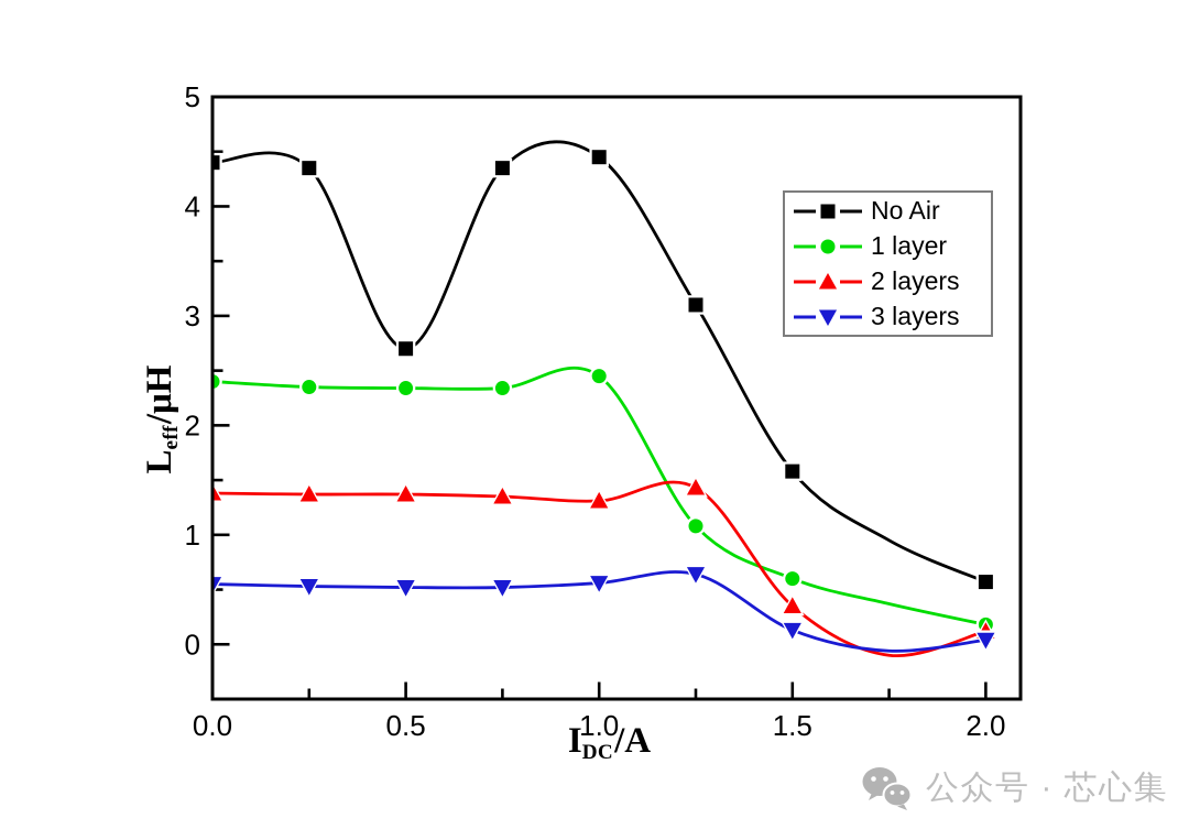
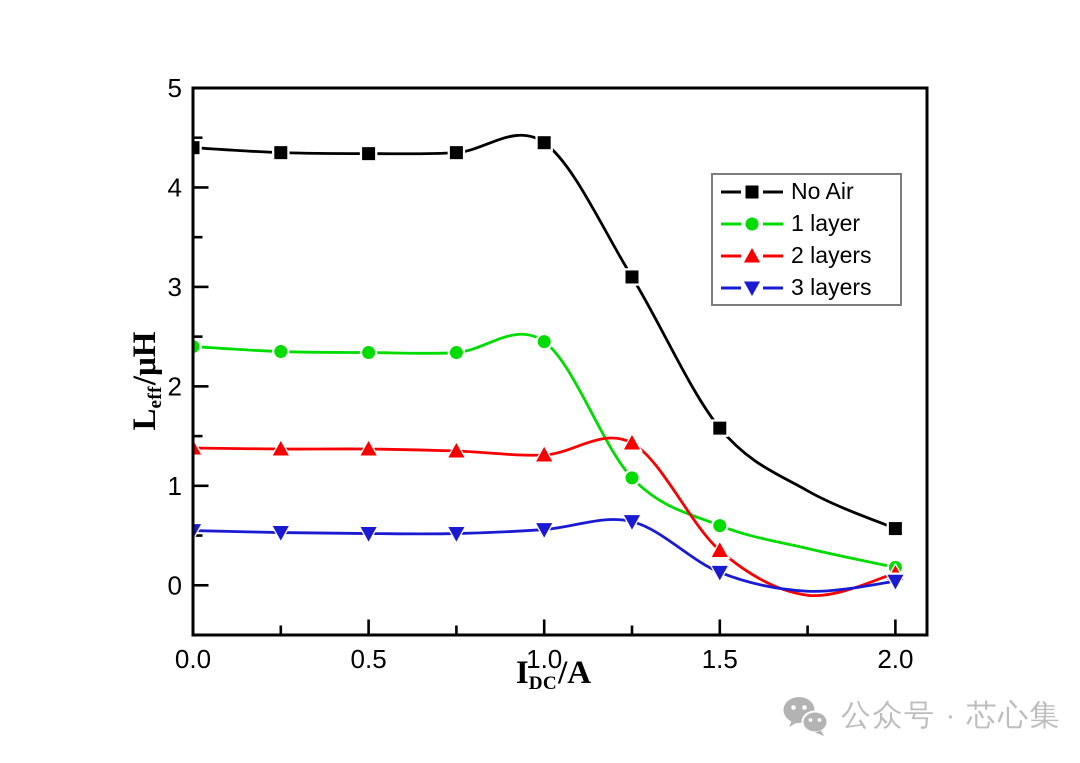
No Air/0.5: 2.7 -> 4.3
